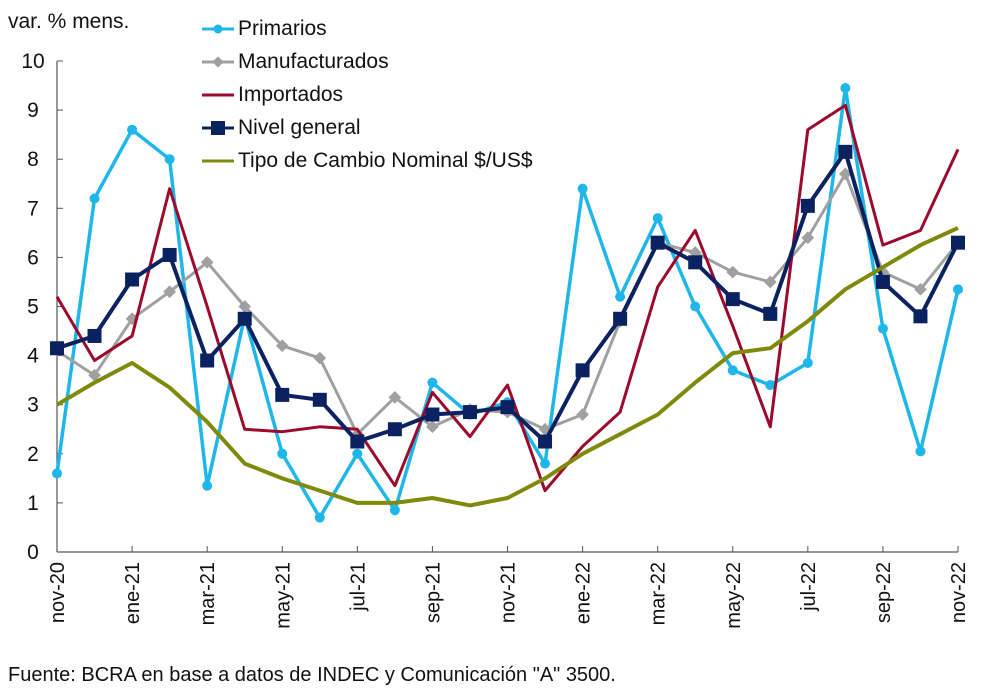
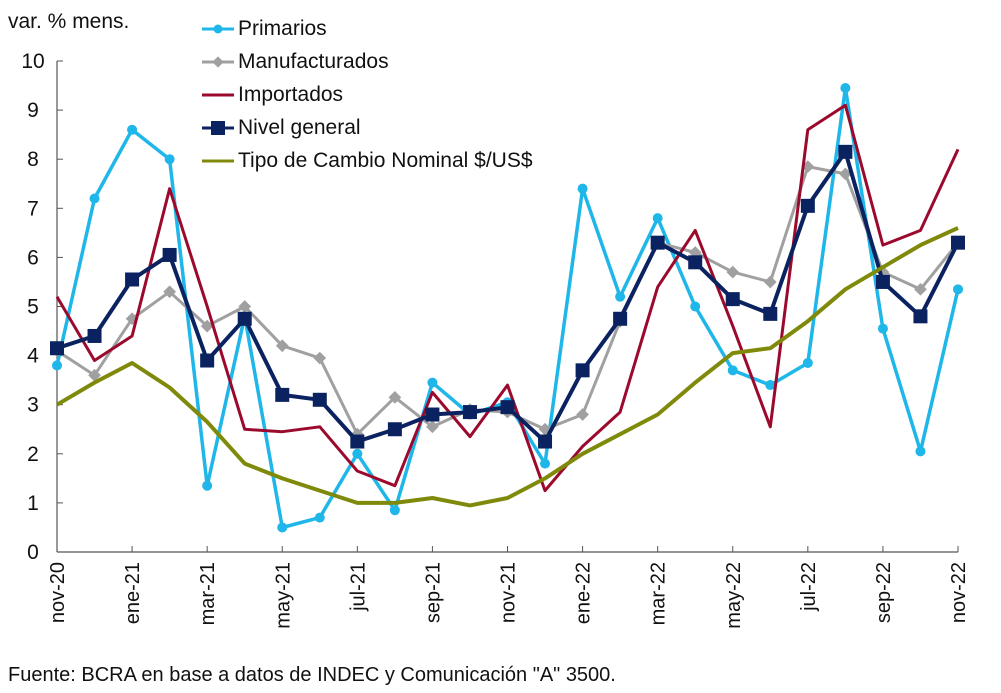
Primarios/nov-20: 1.6 -> 3.8
Manufacturados/mar-21: 5.9 -> 4.6
Primarios/may-21: 2.0 -> 0.5
Importados/jul-21: 2.5 -> 1.6
Manufacturados/jul-22: 6.4 -> 7.8
